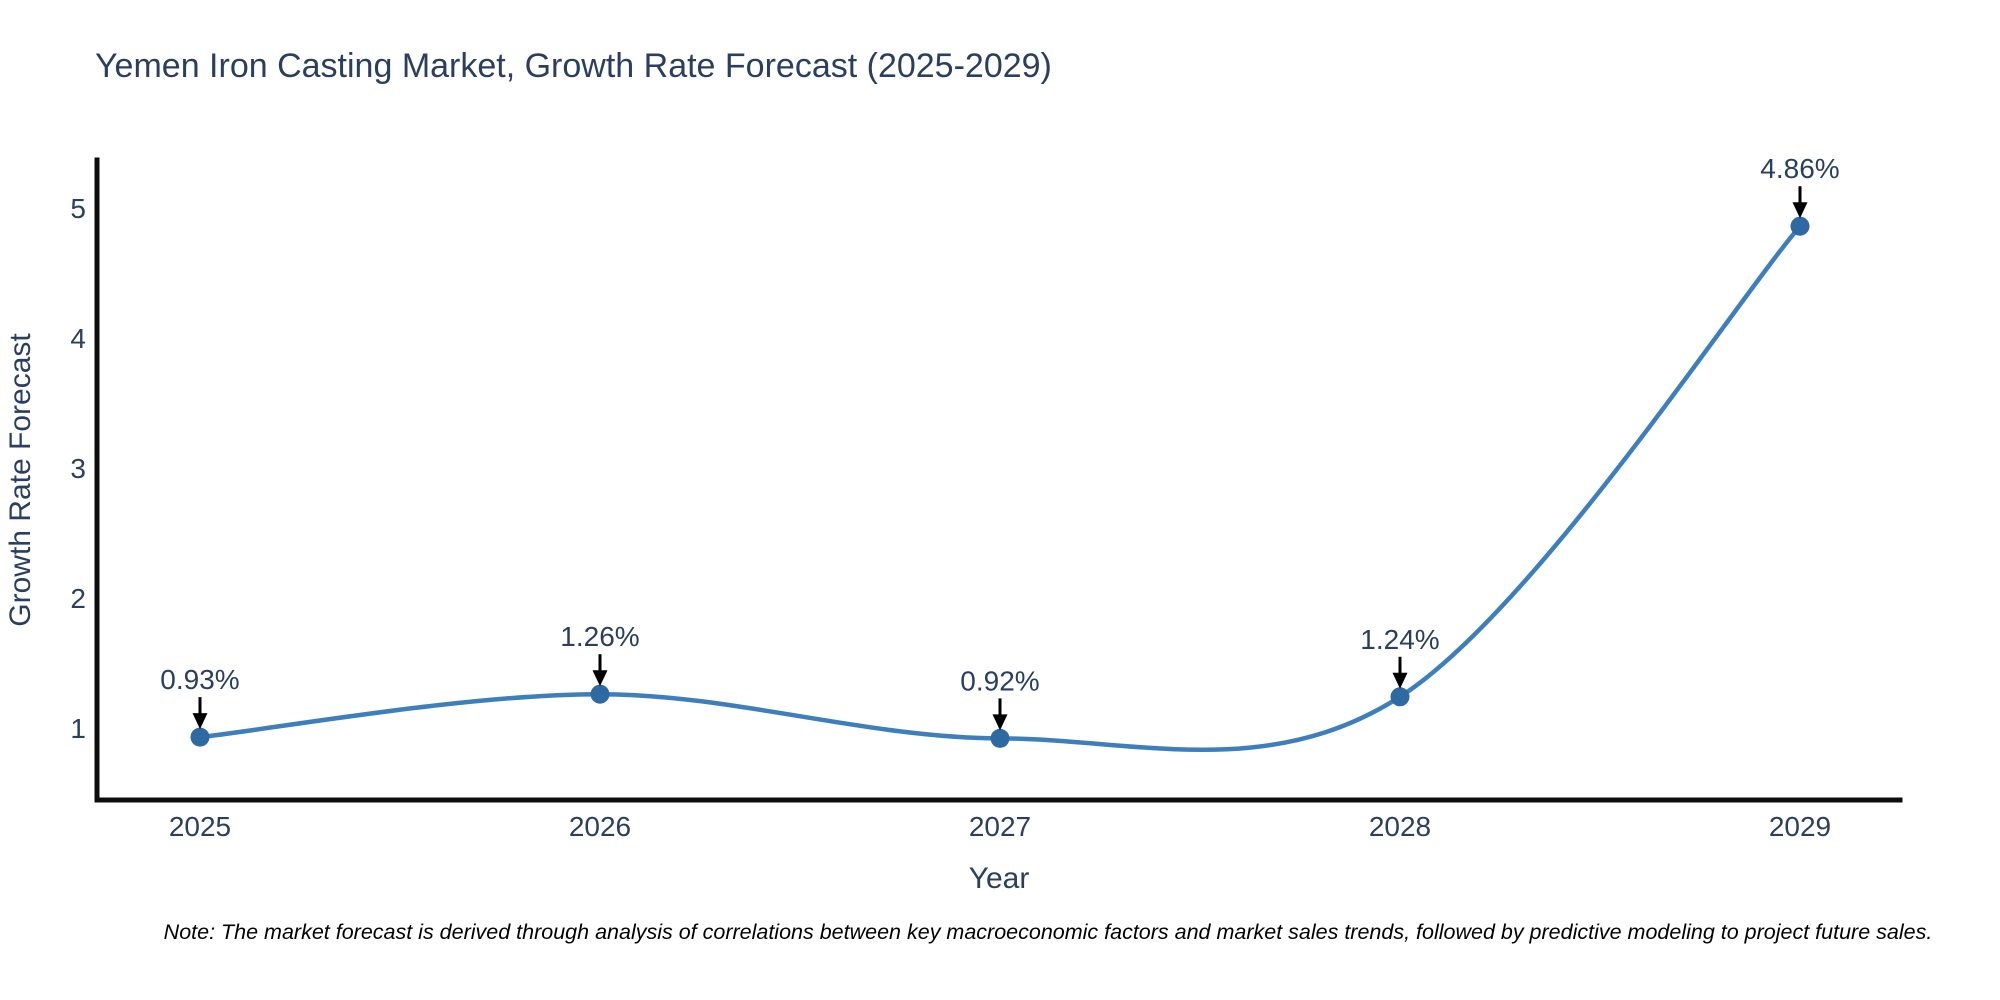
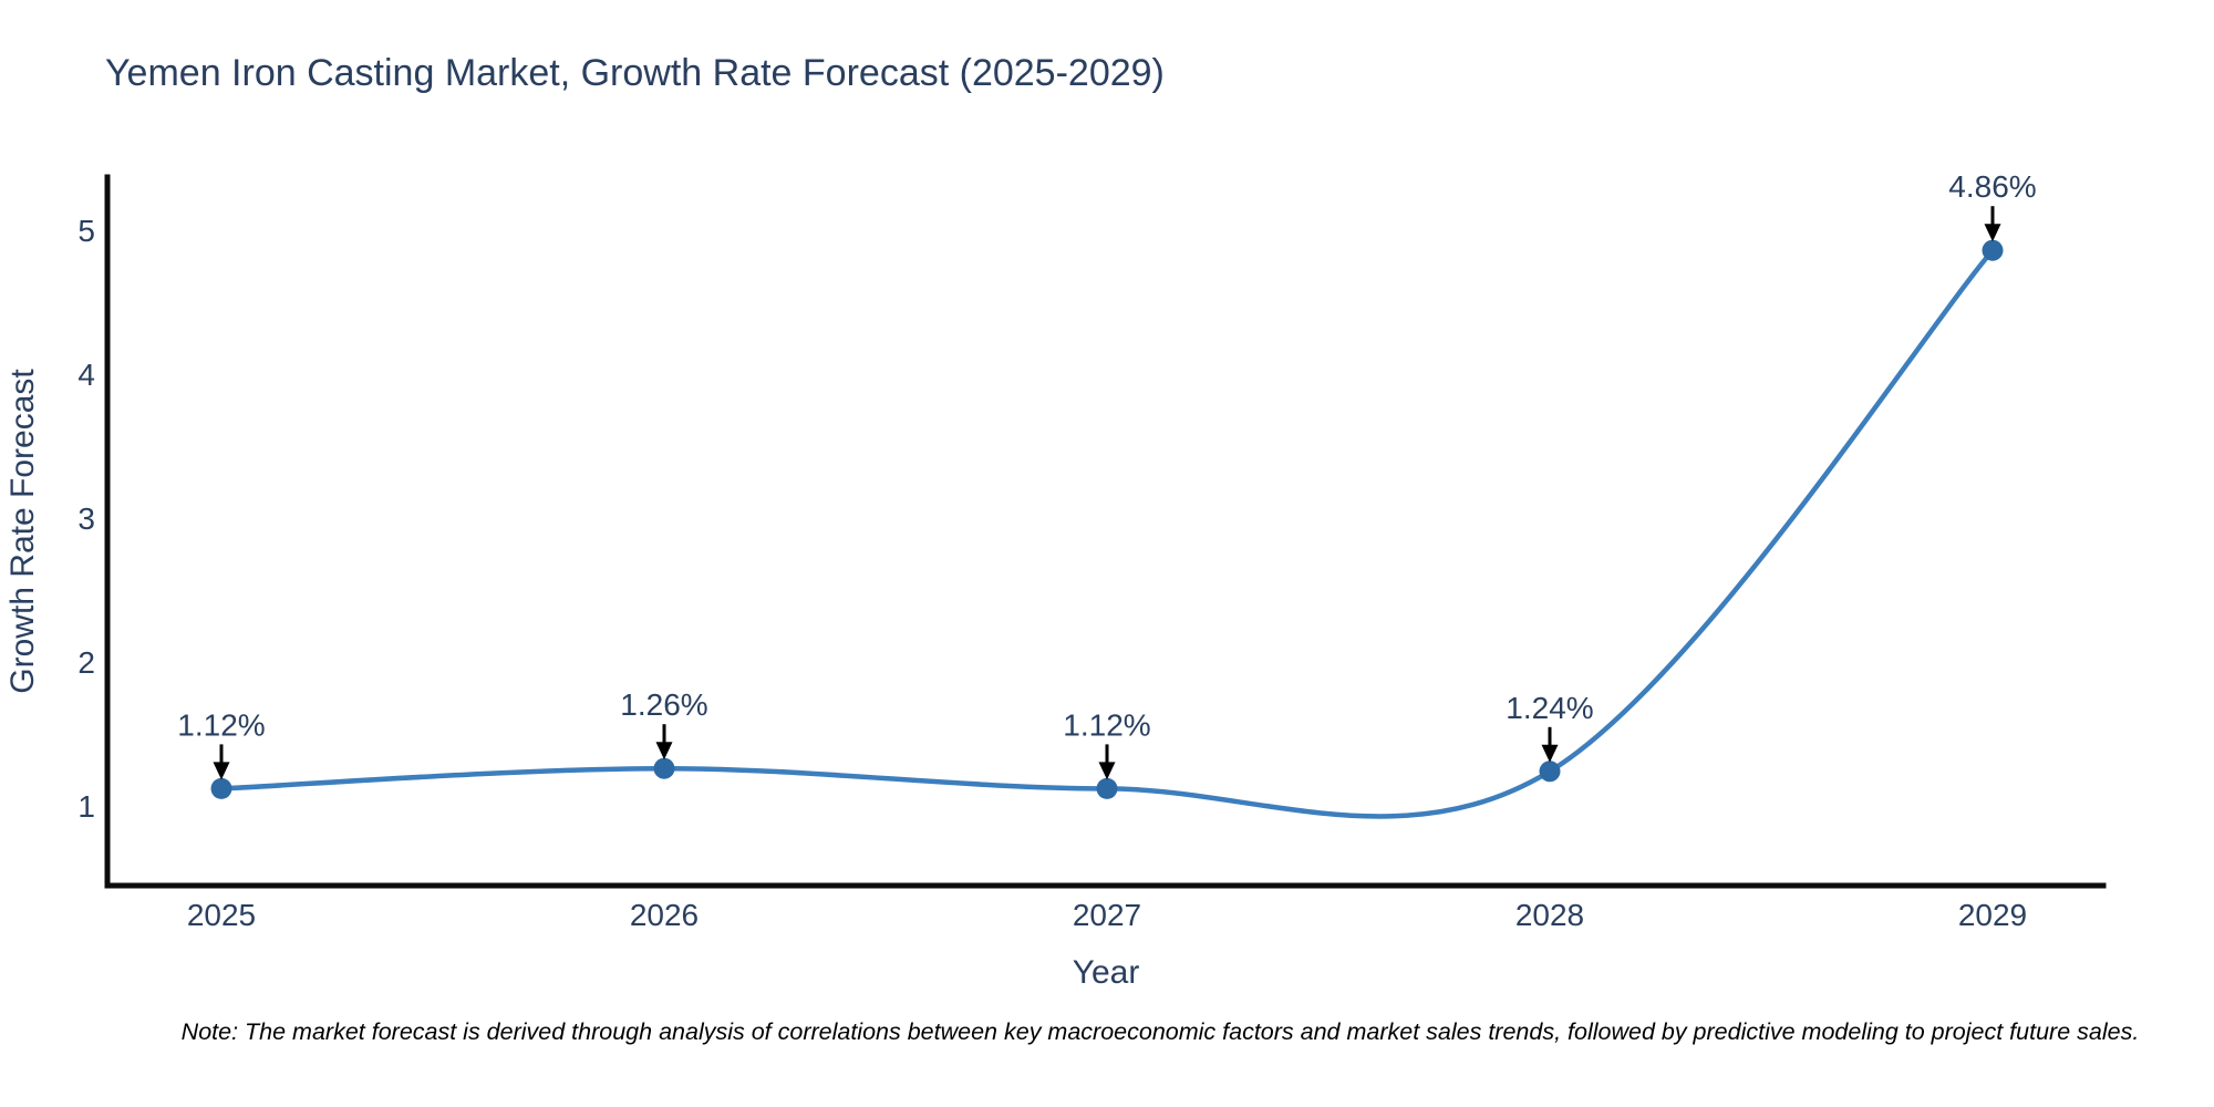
2025: 0.93% -> 1.12%
2027: 0.92% -> 1.12%
